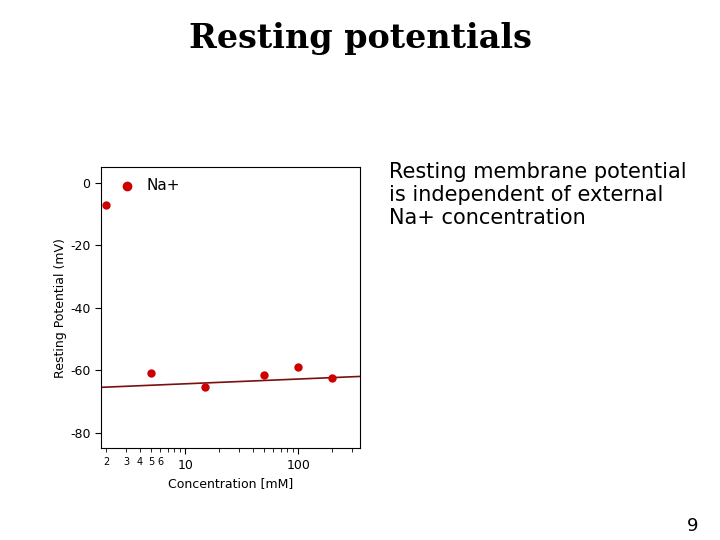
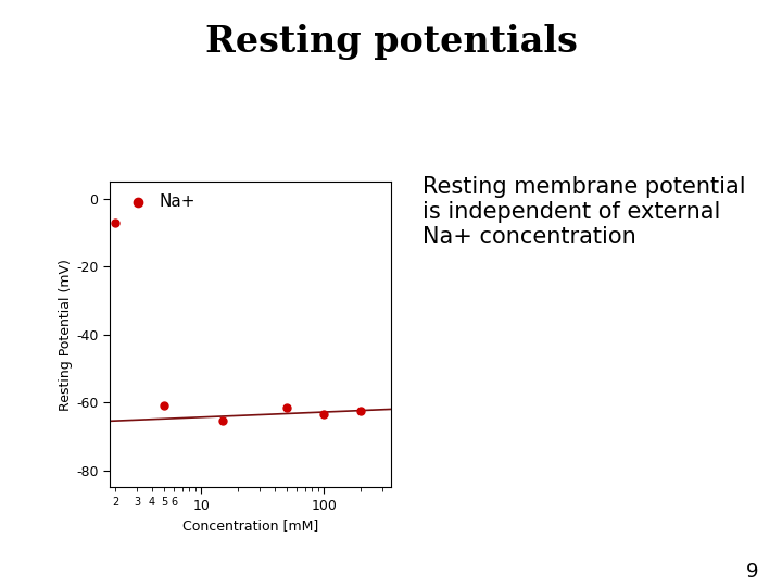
100: -59.0 -> -63.5
